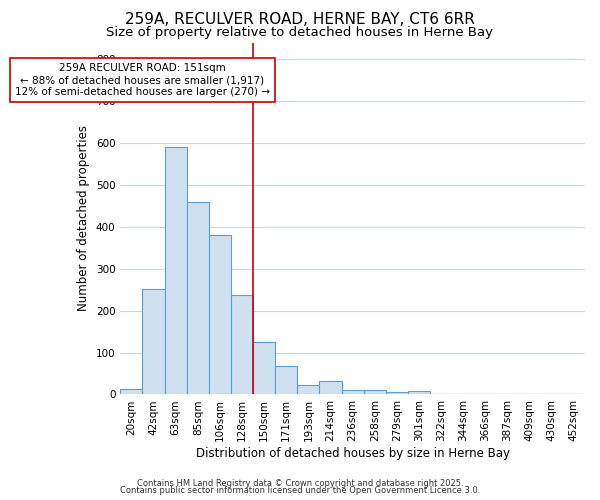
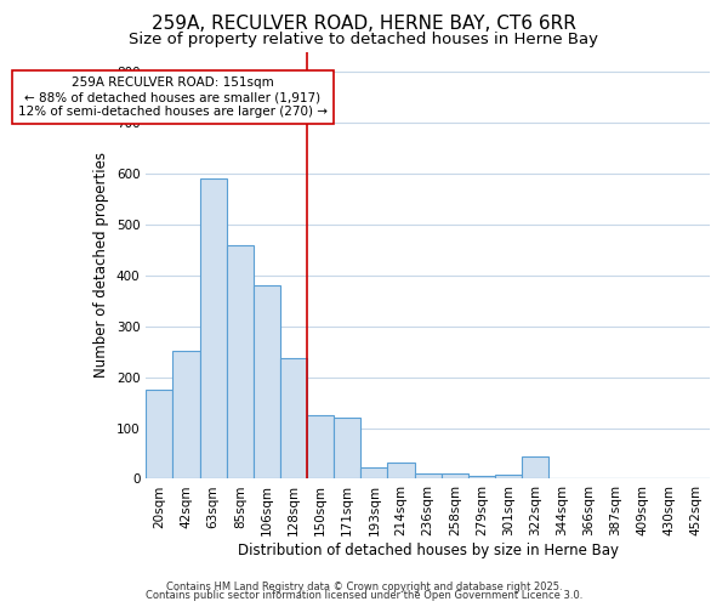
20sqm: 14 -> 175
171sqm: 68 -> 120
322sqm: 1 -> 45
